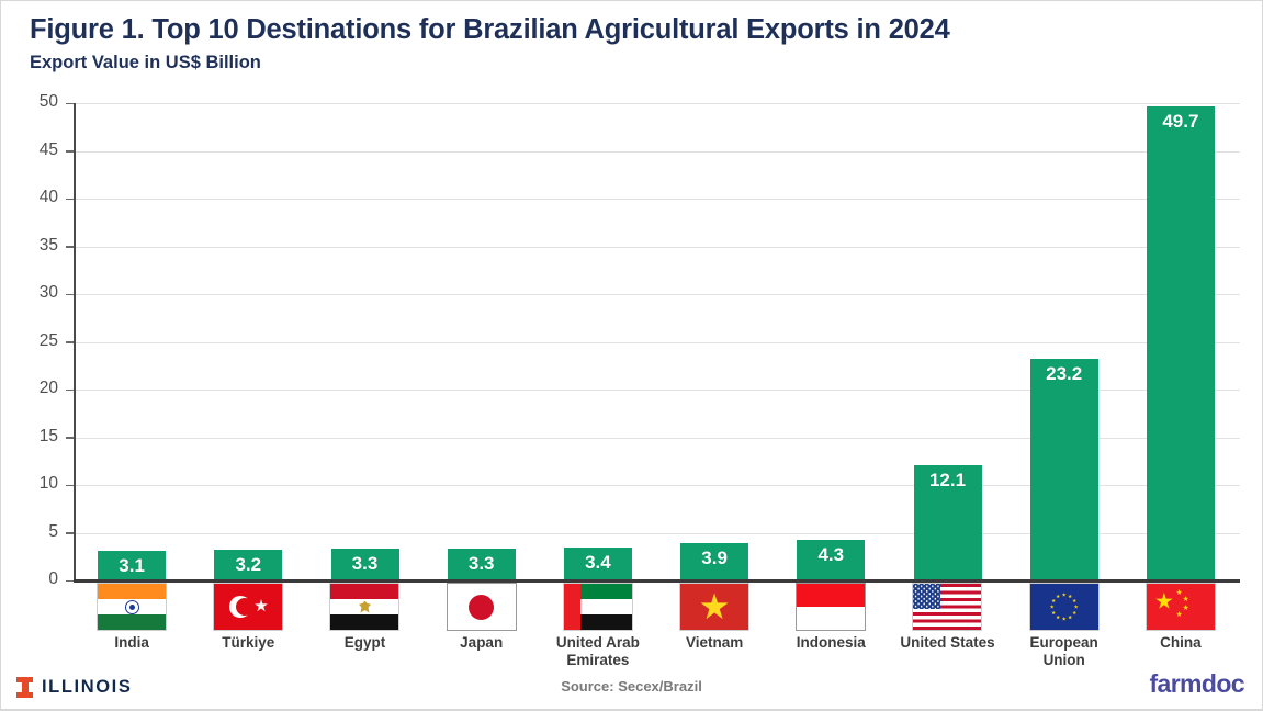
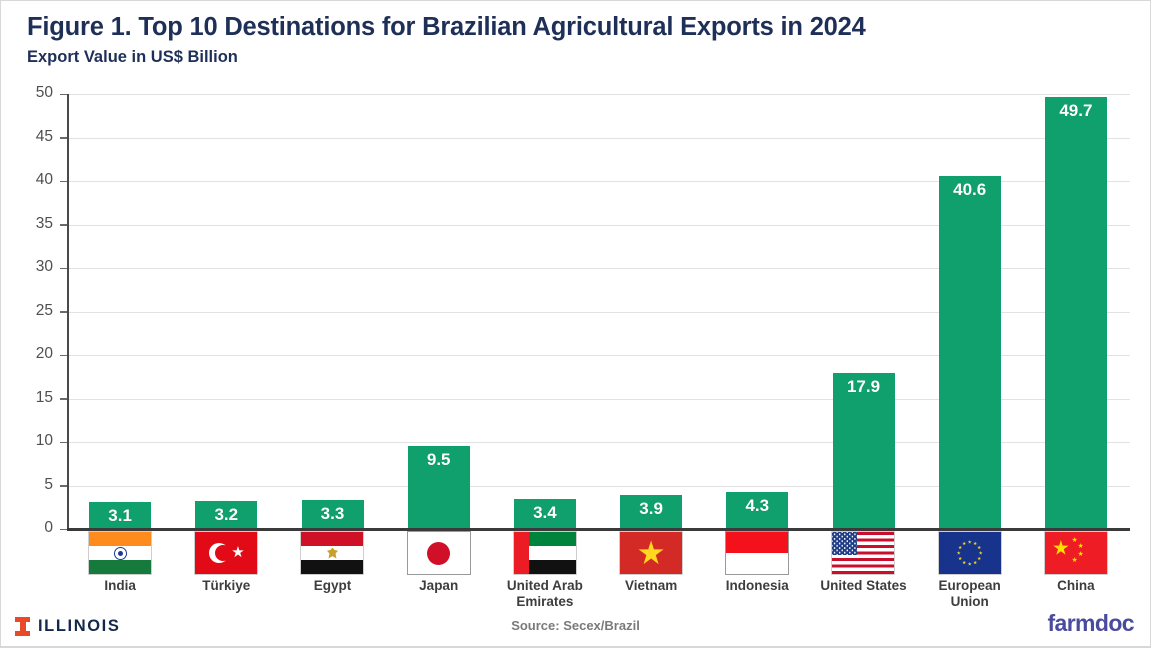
Japan: 3.3 -> 9.5
United States: 12.1 -> 17.9
European Union: 23.2 -> 40.6
